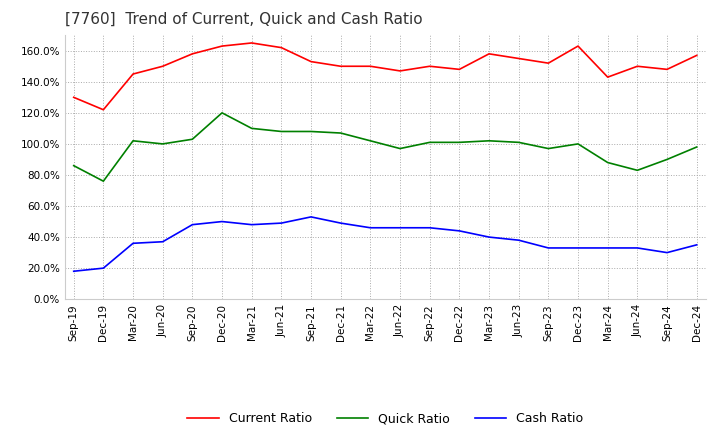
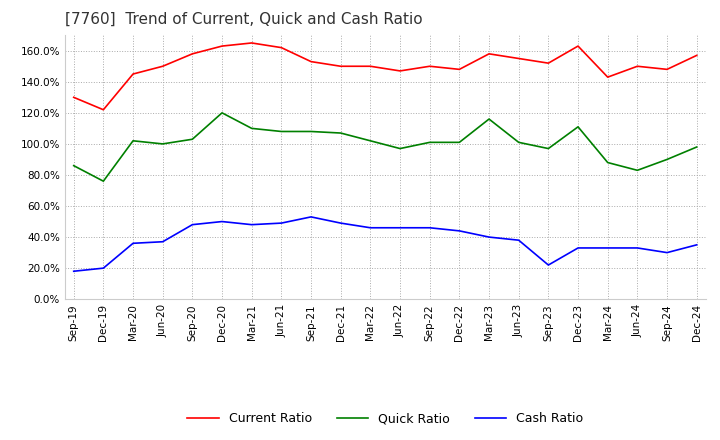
Quick Ratio/Mar-23: 102% -> 116%
Cash Ratio/Sep-23: 33% -> 22%
Quick Ratio/Dec-23: 100% -> 111%
